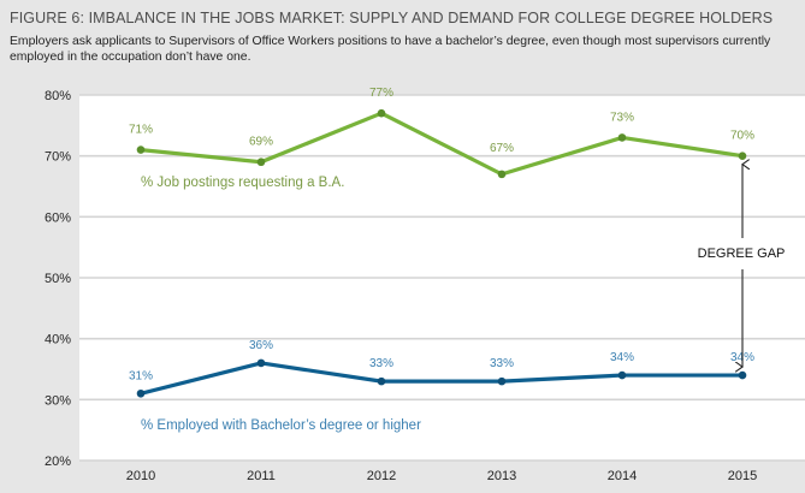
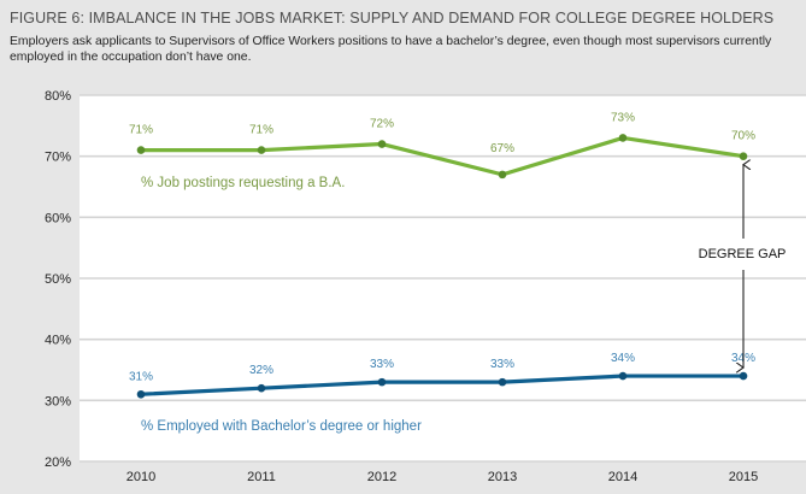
% Job postings requesting a B.A./2011: 69% -> 71%
% Employed with Bachelor’s degree or higher/2011: 36% -> 32%
% Job postings requesting a B.A./2012: 77% -> 72%
